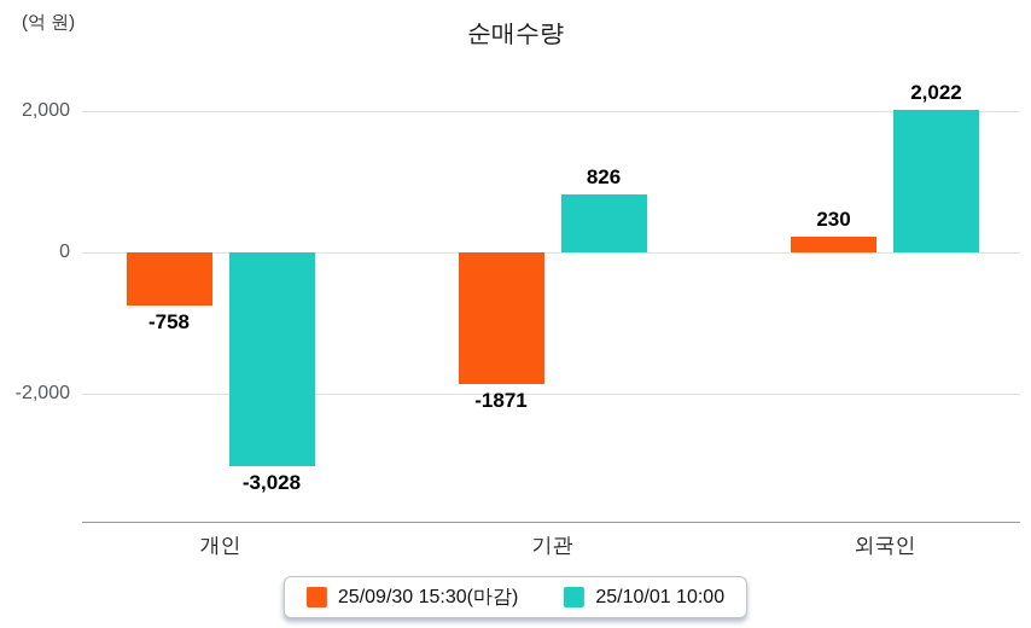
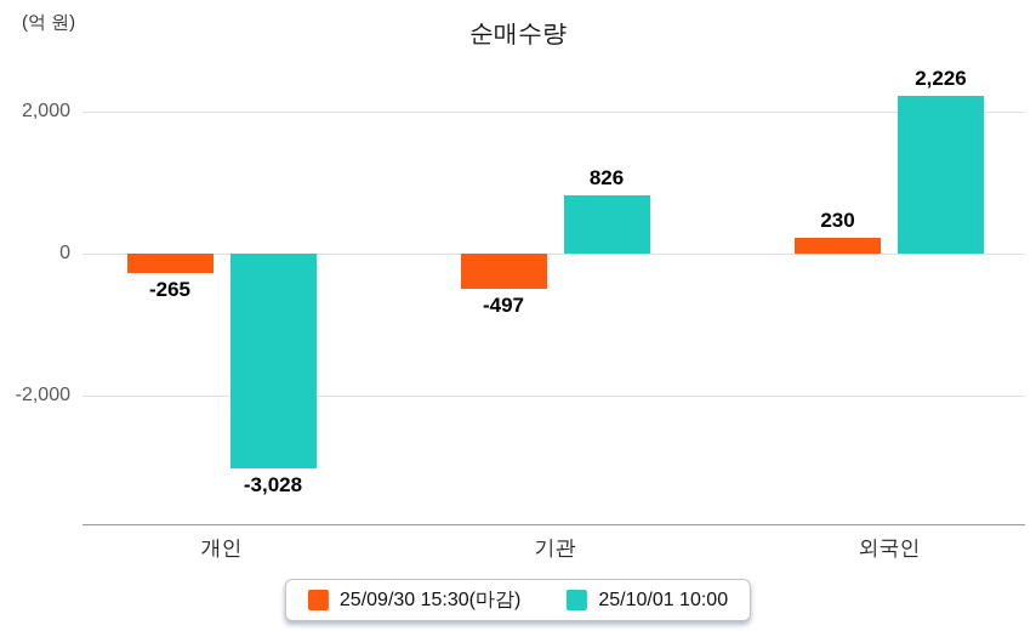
25/09/30 15:30(마감)/개인: -758 -> -265
25/09/30 15:30(마감)/기관: -1871 -> -497
25/10/01 10:00/외국인: 2,022 -> 2,226
